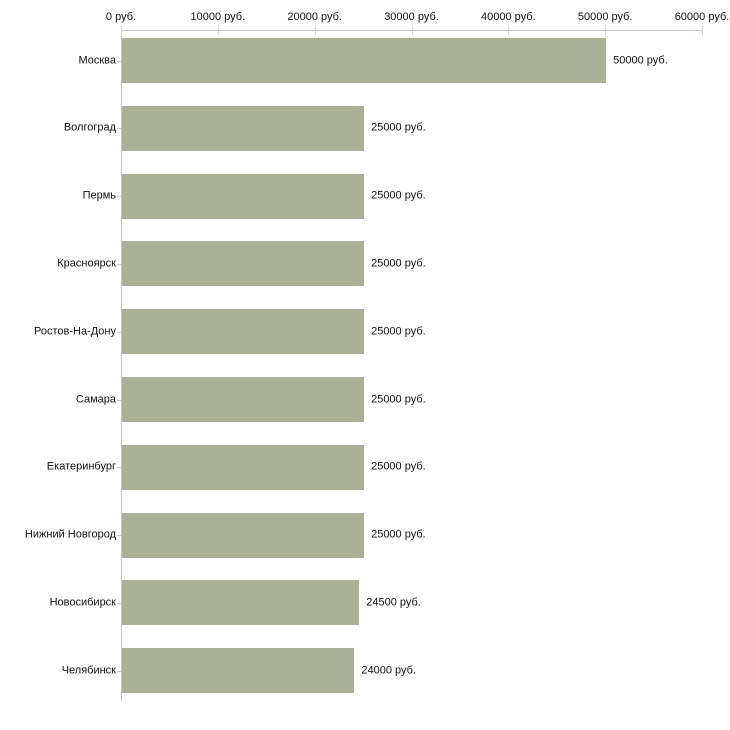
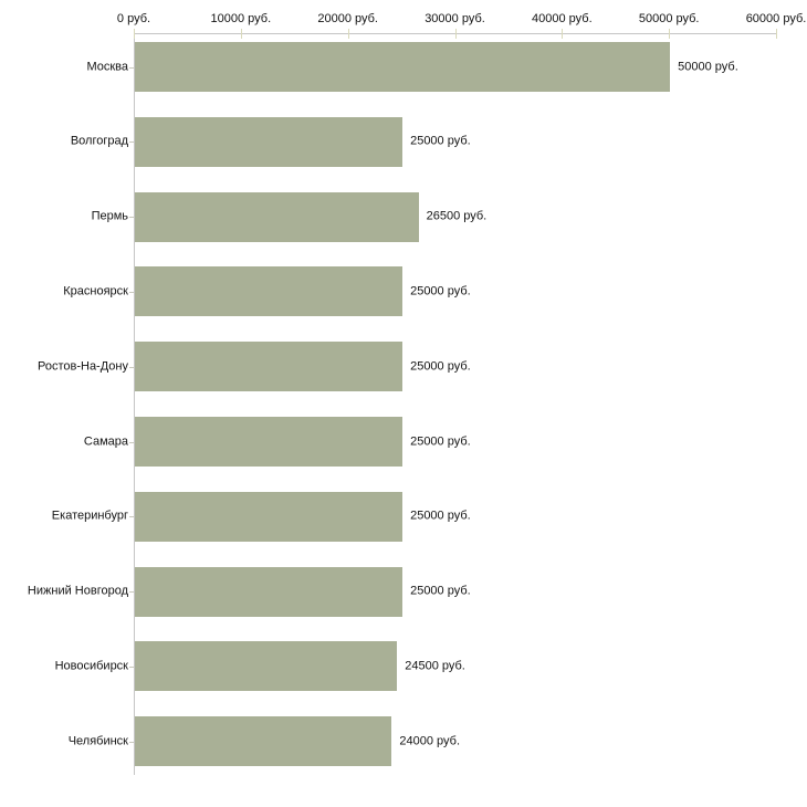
Пермь: 25000 -> 26500
